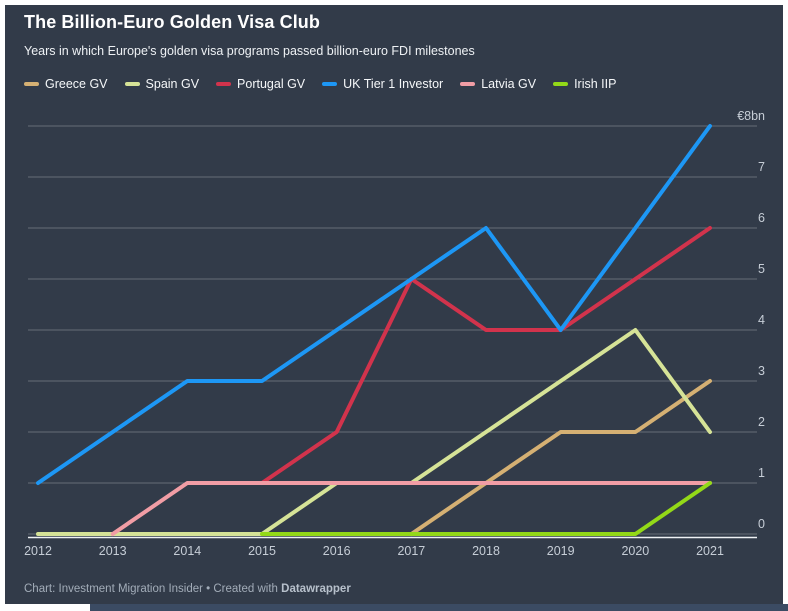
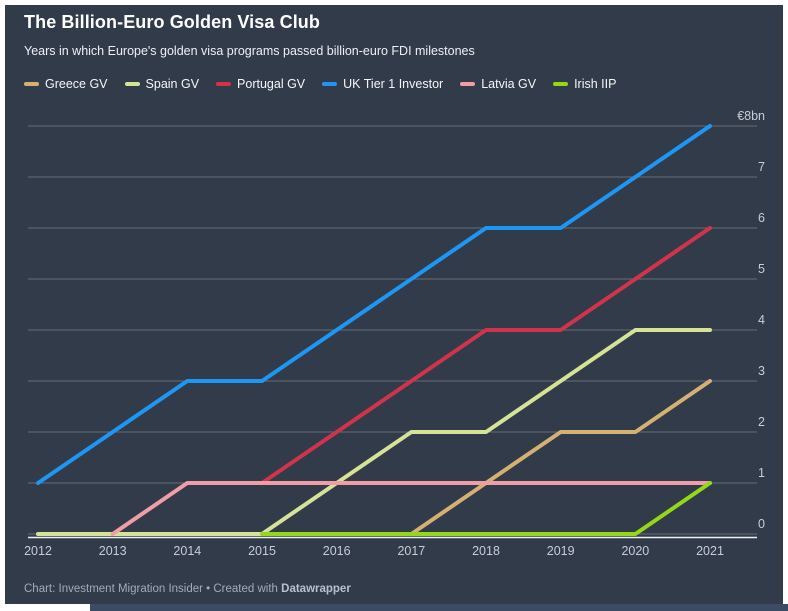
Spain GV/2017: 1 -> 2
Portugal GV/2017: 5 -> 3
UK Tier 1 Investor/2019: 4 -> 6
UK Tier 1 Investor/2020: 6 -> 7
Spain GV/2021: 2 -> 4
